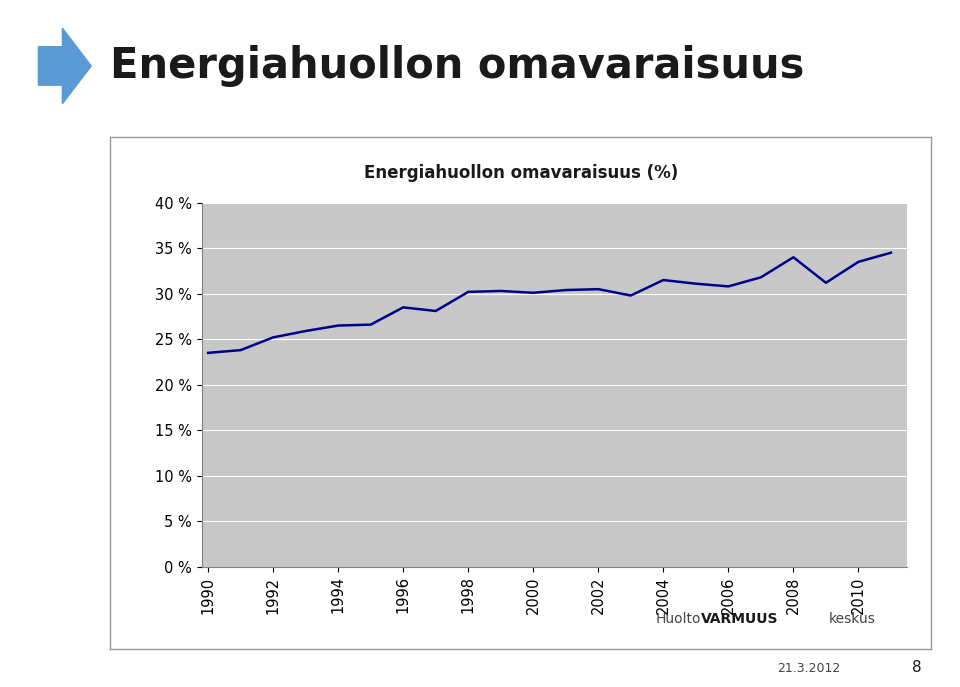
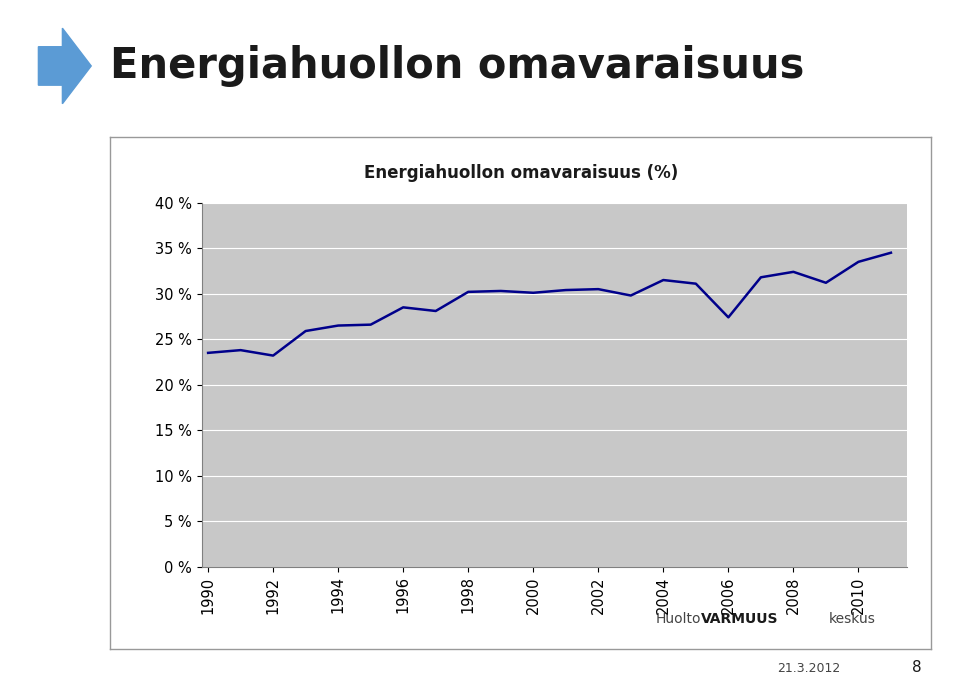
1992: 25.2 % -> 23.2 %
2006: 30.8 % -> 27.4 %
2008: 34.0 % -> 32.4 %
